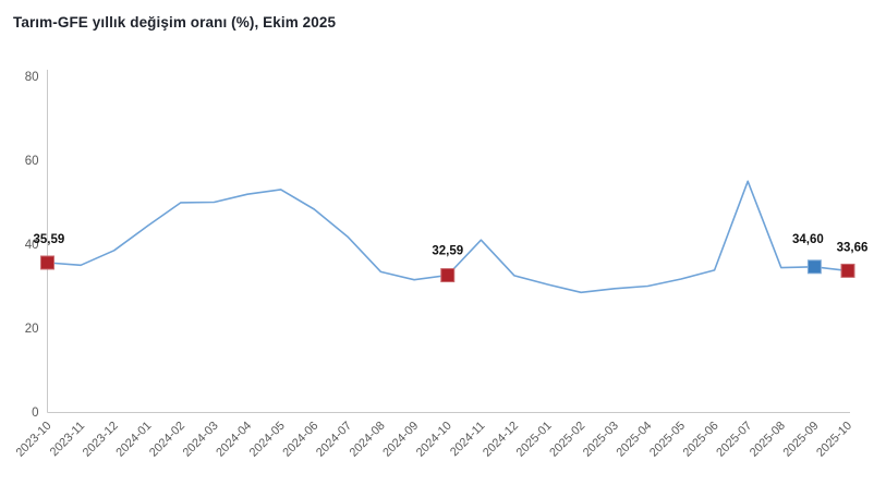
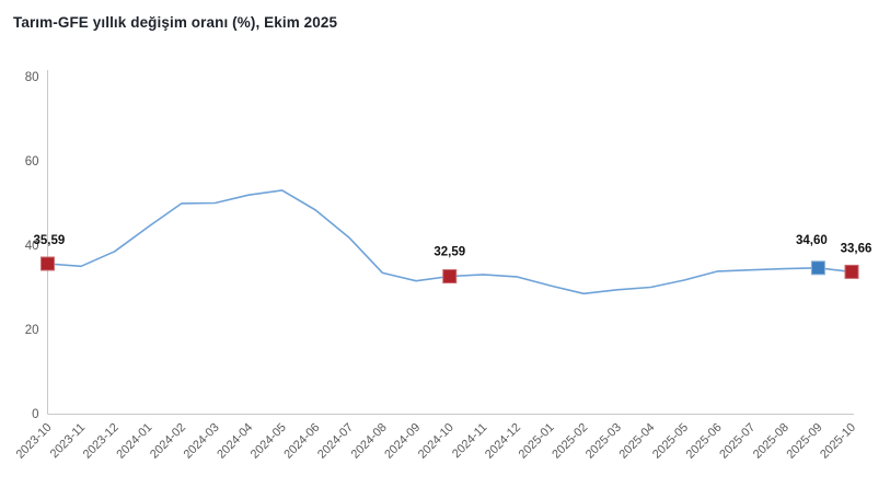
2024-11: 41 -> 33
2025-07: 55 -> 34
